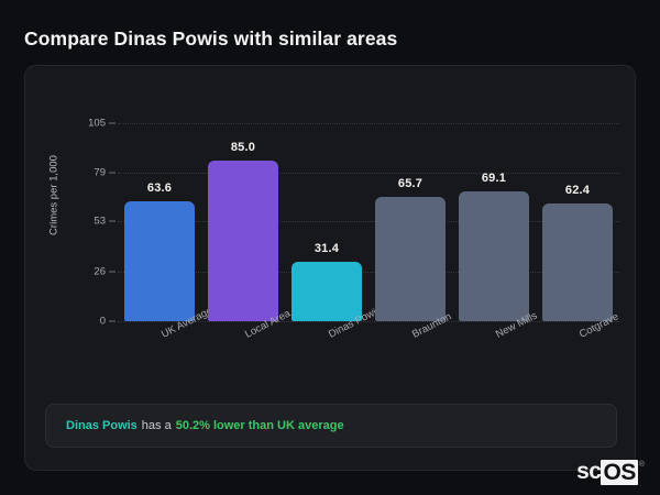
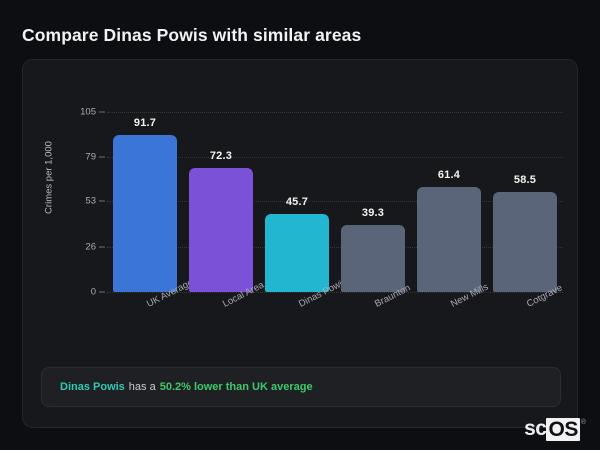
UK Average: 63.6 -> 91.7
Local Area: 85.0 -> 72.3
Dinas Powis: 31.4 -> 45.7
Braunton: 65.7 -> 39.3
New Mills: 69.1 -> 61.4
Cotgrave: 62.4 -> 58.5
